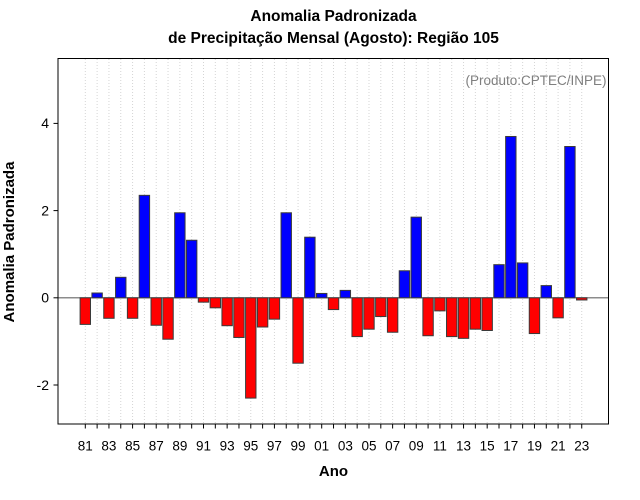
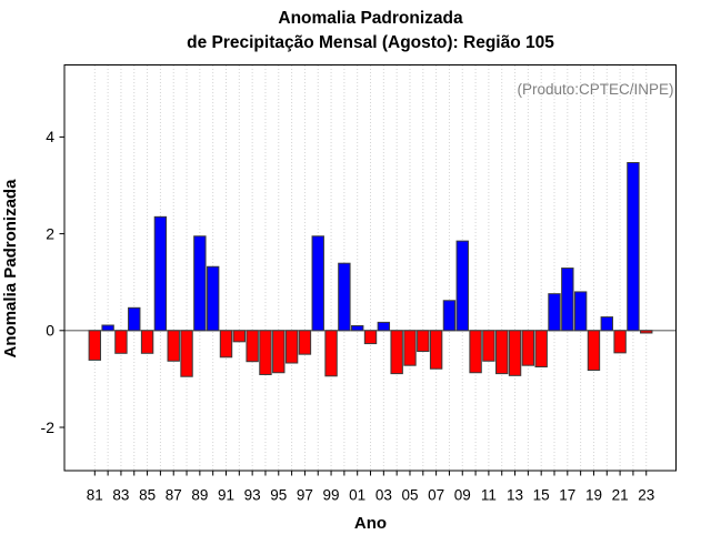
91: -0.1 -> -0.6
95: -2.3 -> -0.9
99: -1.5 -> -0.9
11: -0.3 -> -0.6
17: 3.7 -> 1.3
